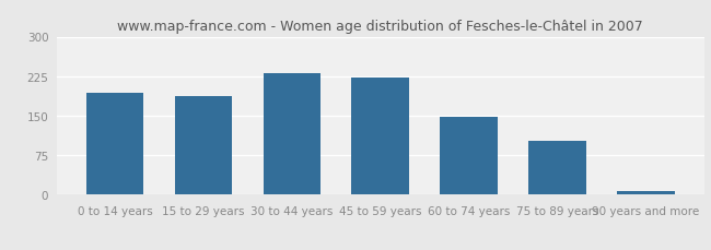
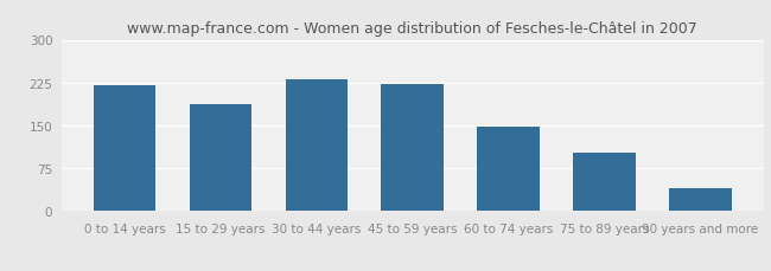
0 to 14 years: 193 -> 220
90 years and more: 8 -> 40
